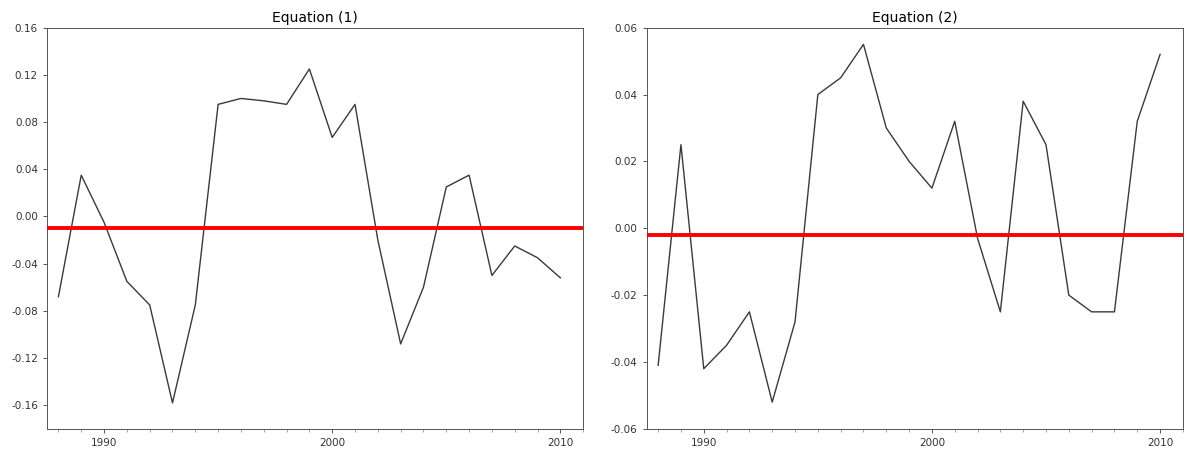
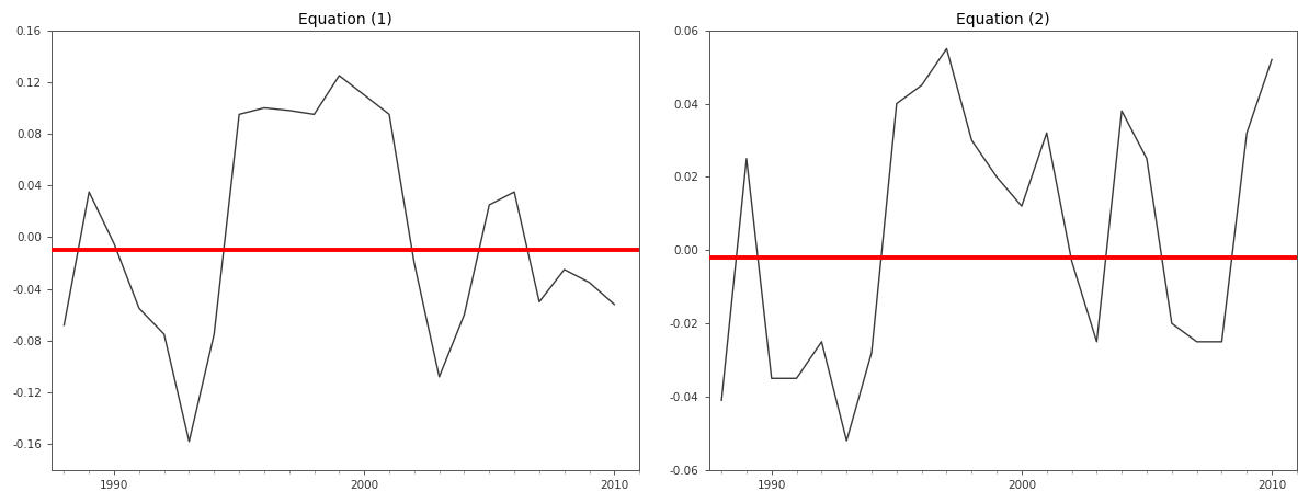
Equation (1)/2000: 0.067 -> 0.110
Equation (2)/1990: -0.042 -> -0.035
